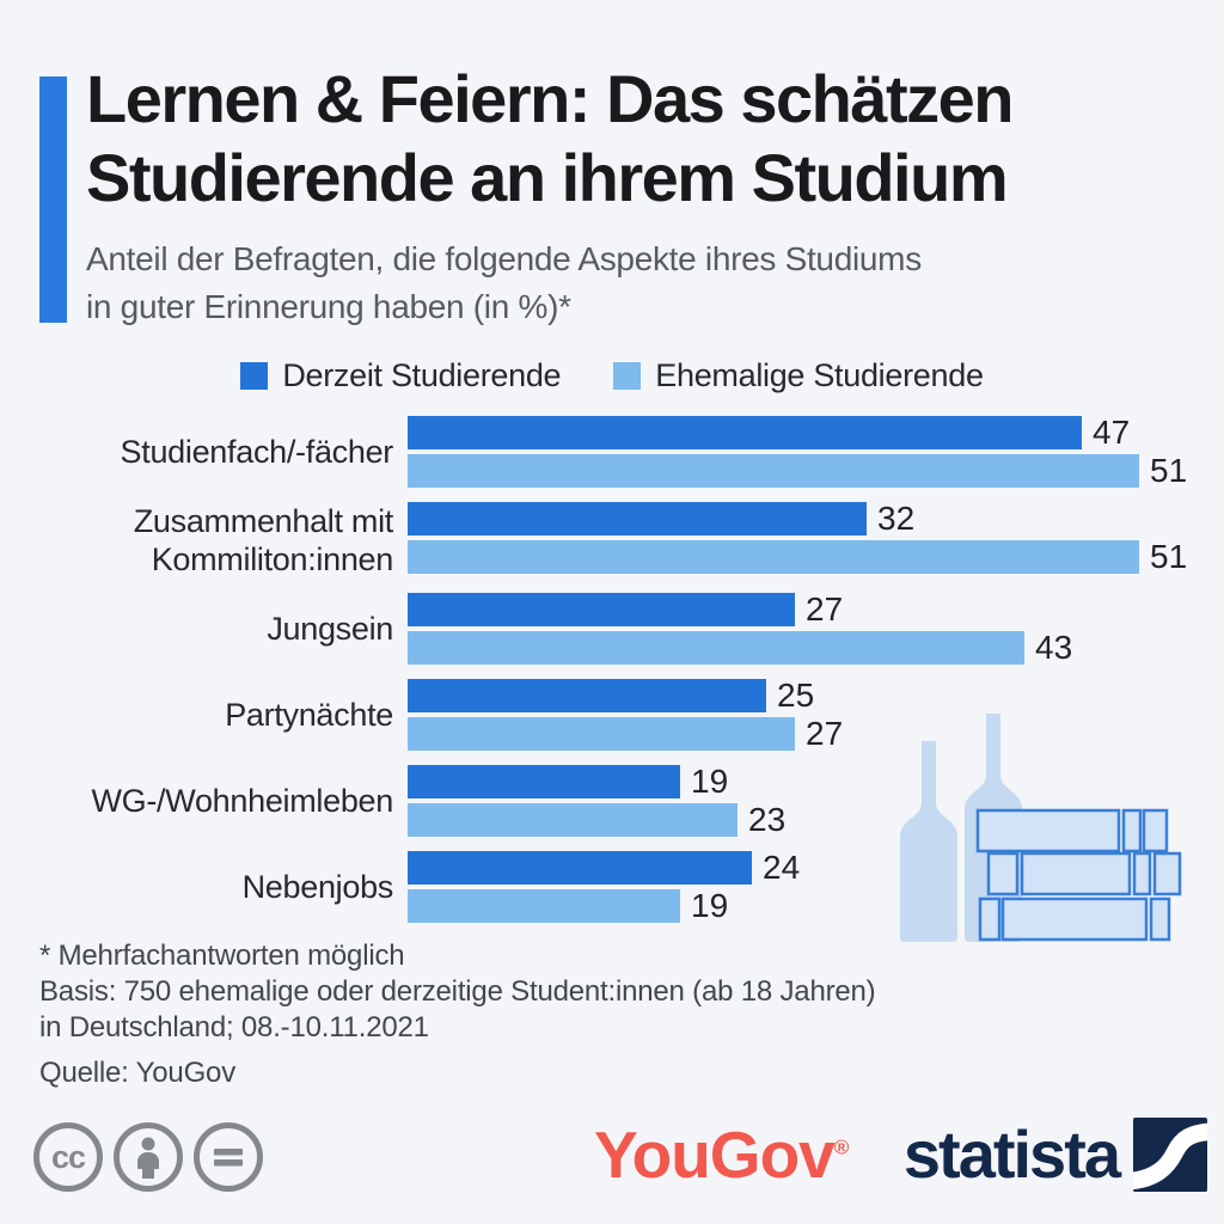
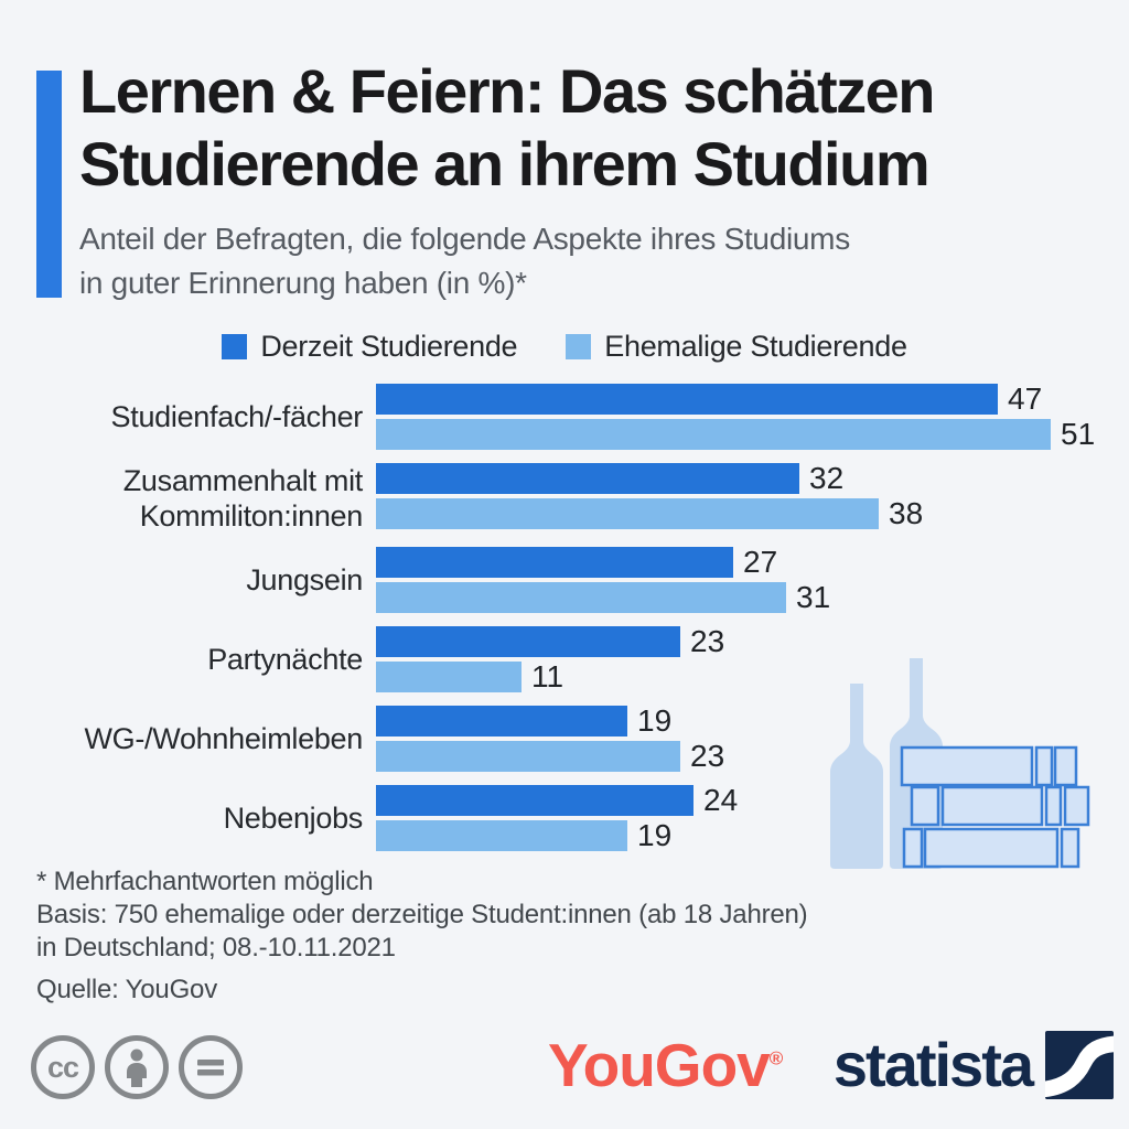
Ehemalige Studierende/Zusammenhalt mit Kommiliton:innen: 51 -> 38
Ehemalige Studierende/Jungsein: 43 -> 31
Derzeit Studierende/Partynächte: 25 -> 23
Ehemalige Studierende/Partynächte: 27 -> 11
